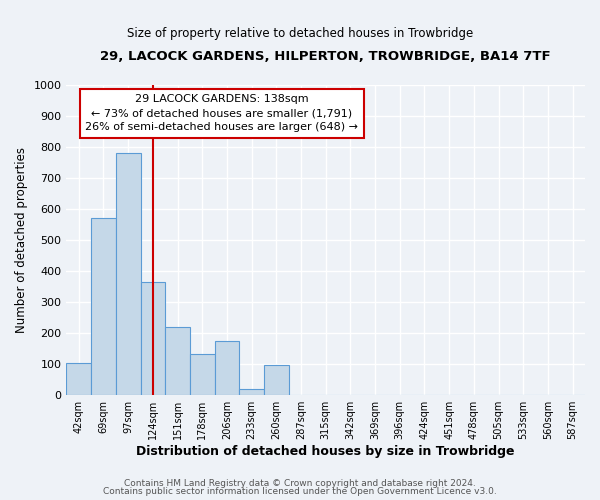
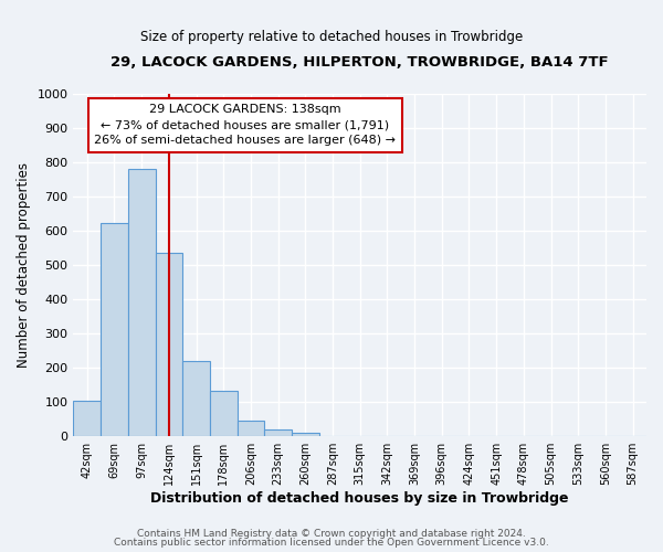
69sqm: 570 -> 622
124sqm: 365 -> 535
206sqm: 175 -> 44
260sqm: 95 -> 8
